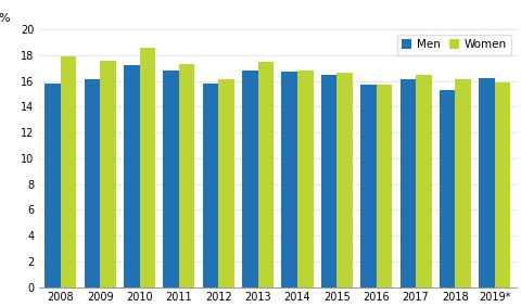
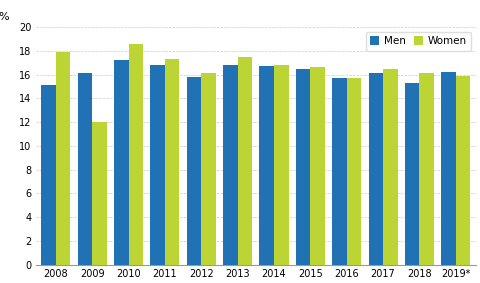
Men/2008: 15.8 -> 15.1
Women/2009: 17.6 -> 12.0
